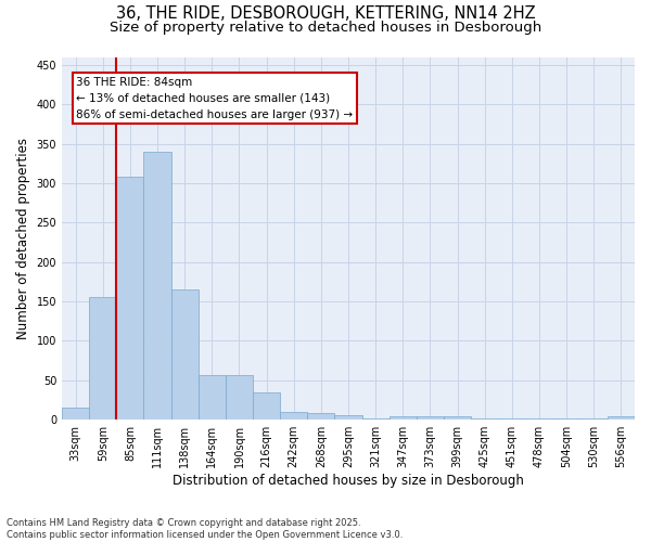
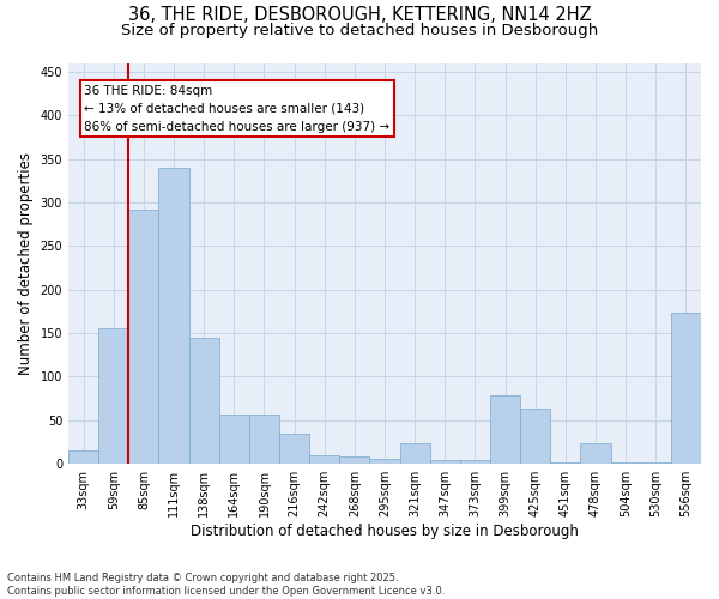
85sqm: 308 -> 292
138sqm: 165 -> 144
321sqm: 2 -> 24
399sqm: 5 -> 78
425sqm: 2 -> 64
478sqm: 2 -> 24
556sqm: 4 -> 174
